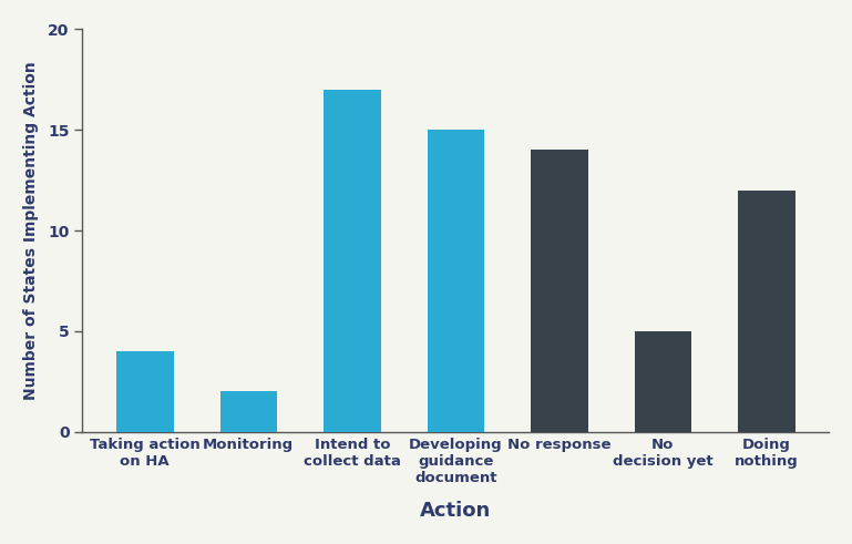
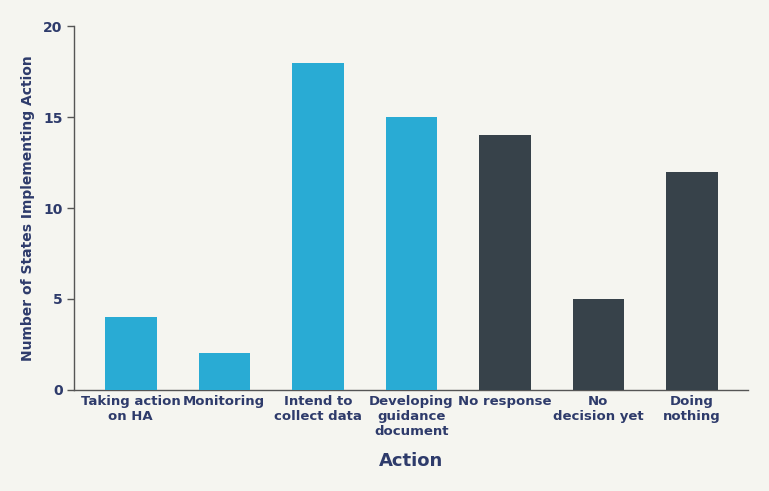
Intend to collect data: 17 -> 18
